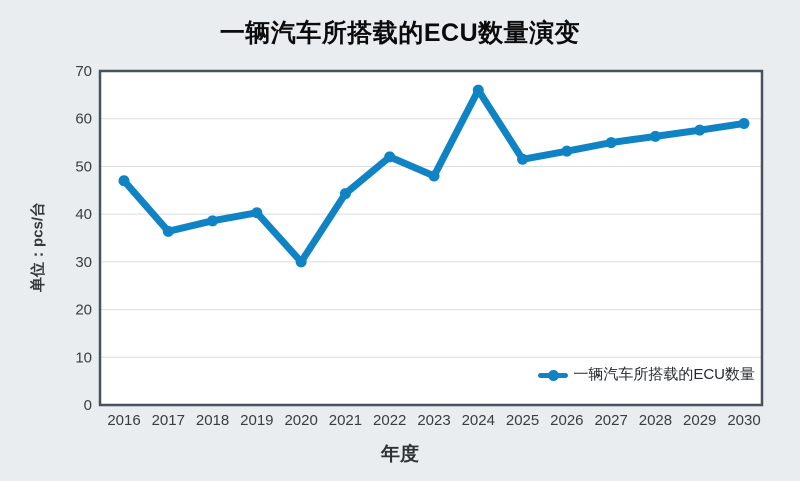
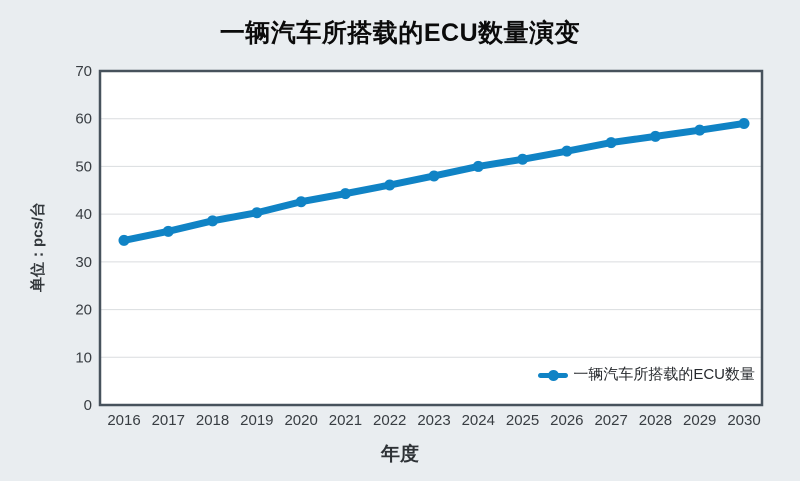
2016: 47 -> 34
2020: 30 -> 43
2022: 52 -> 46
2024: 66 -> 50
